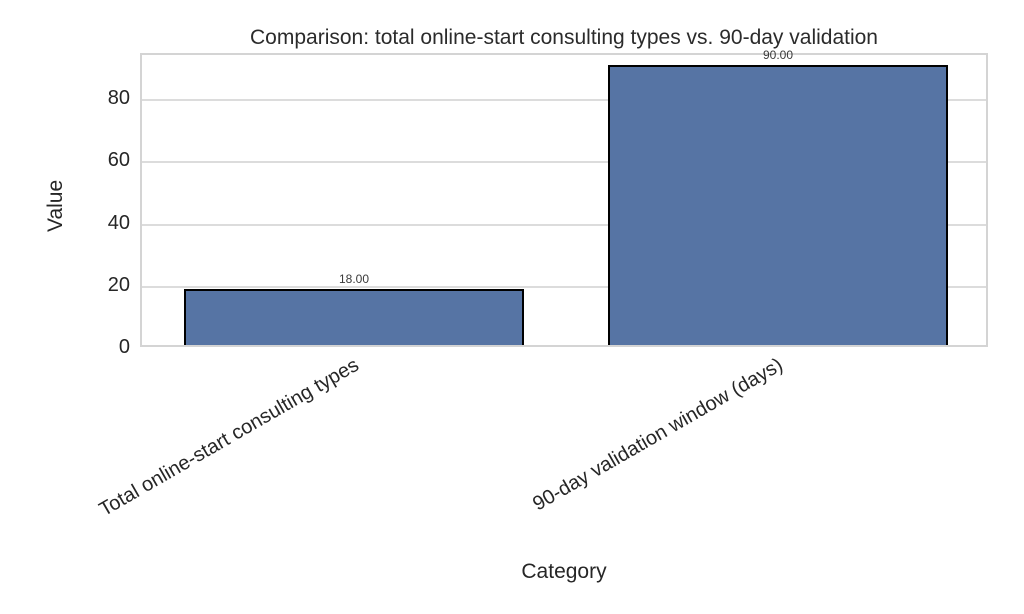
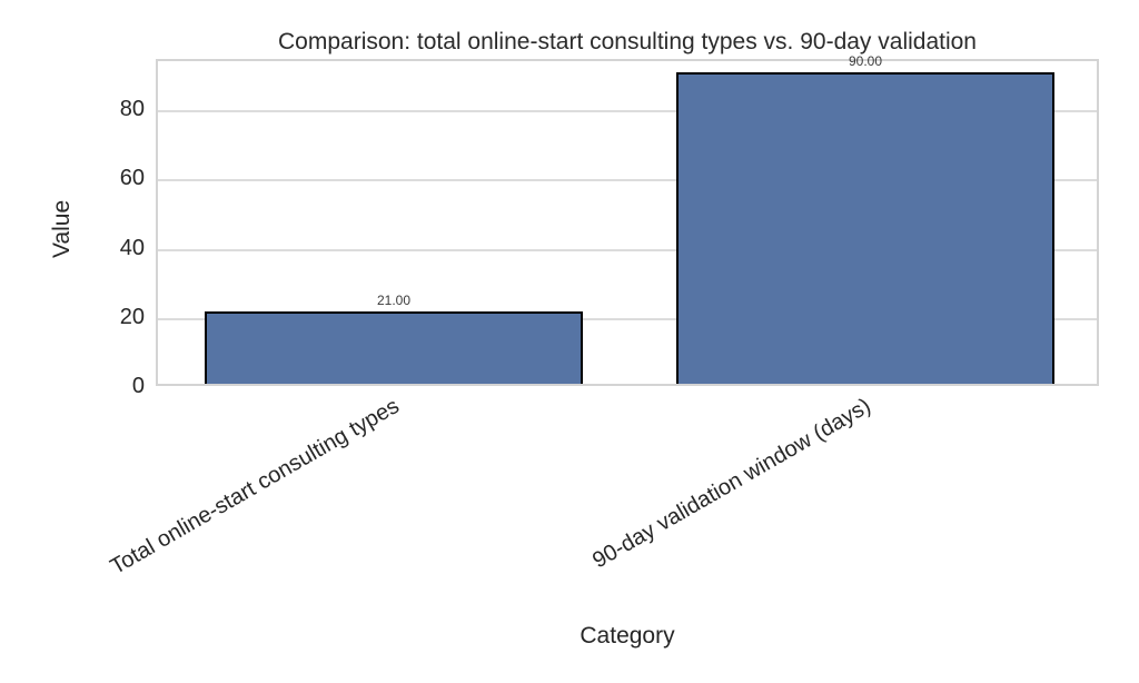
Total online-start consulting types: 18.00 -> 21.00
